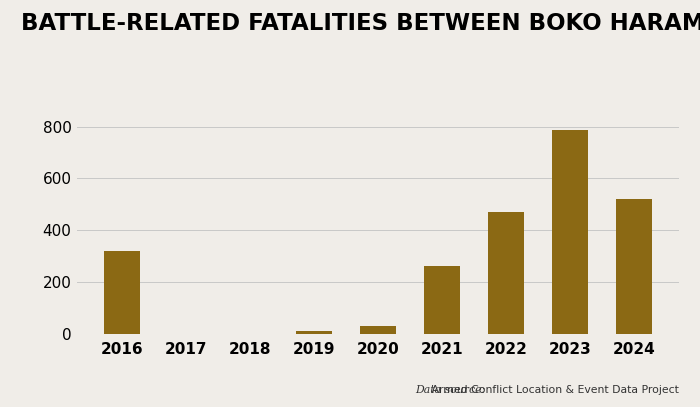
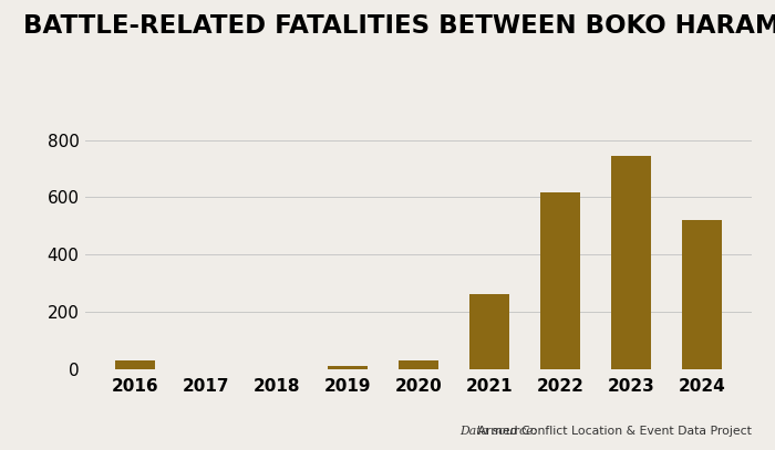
2016: 320 -> 28
2022: 470 -> 615
2023: 785 -> 745
